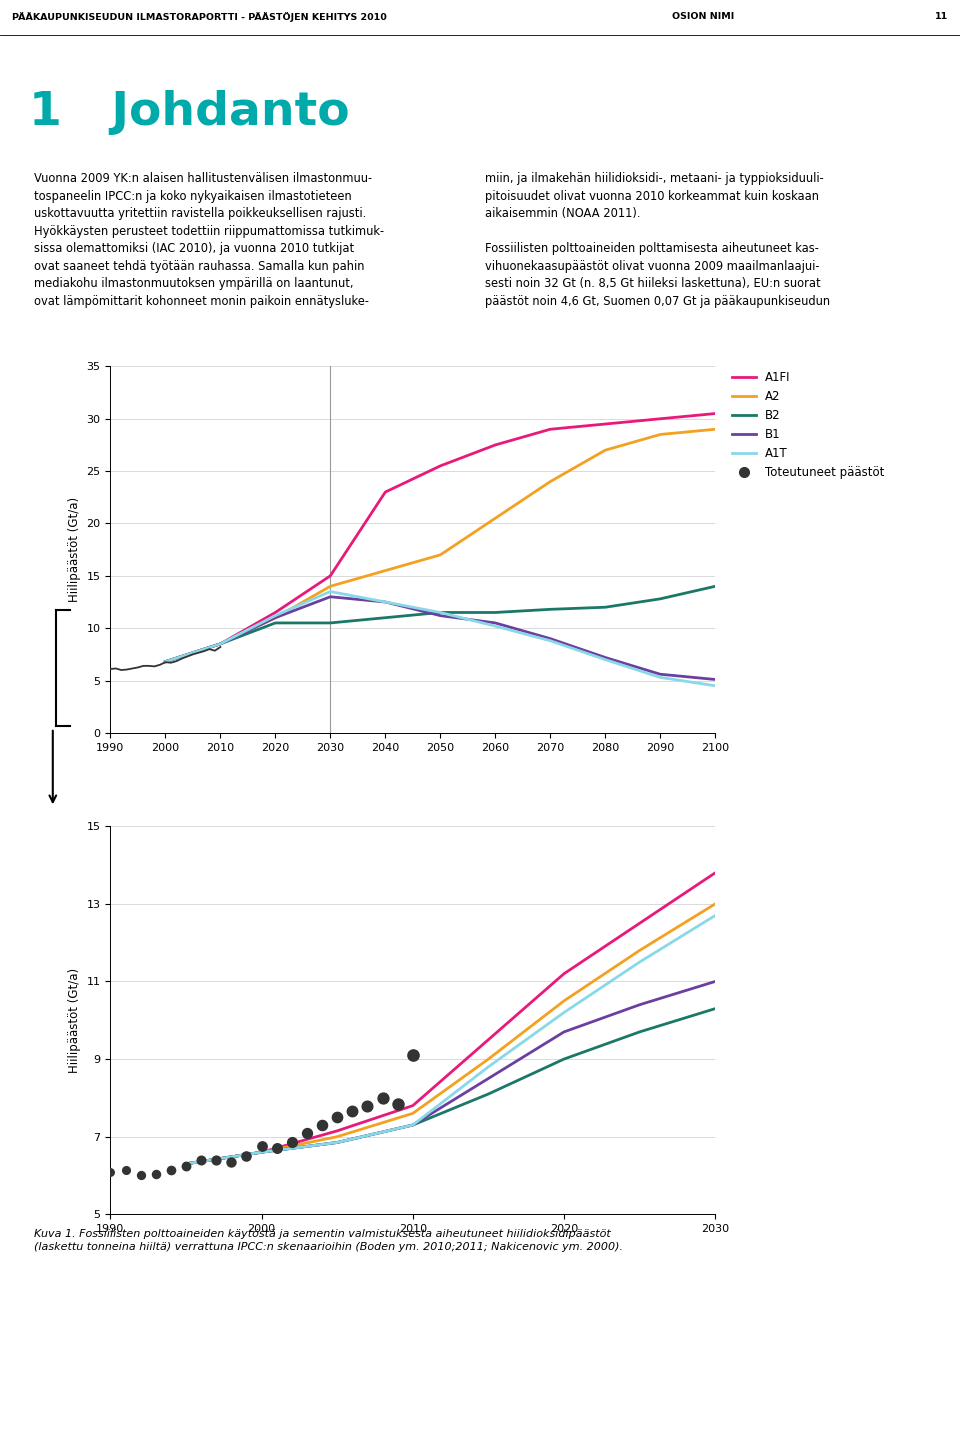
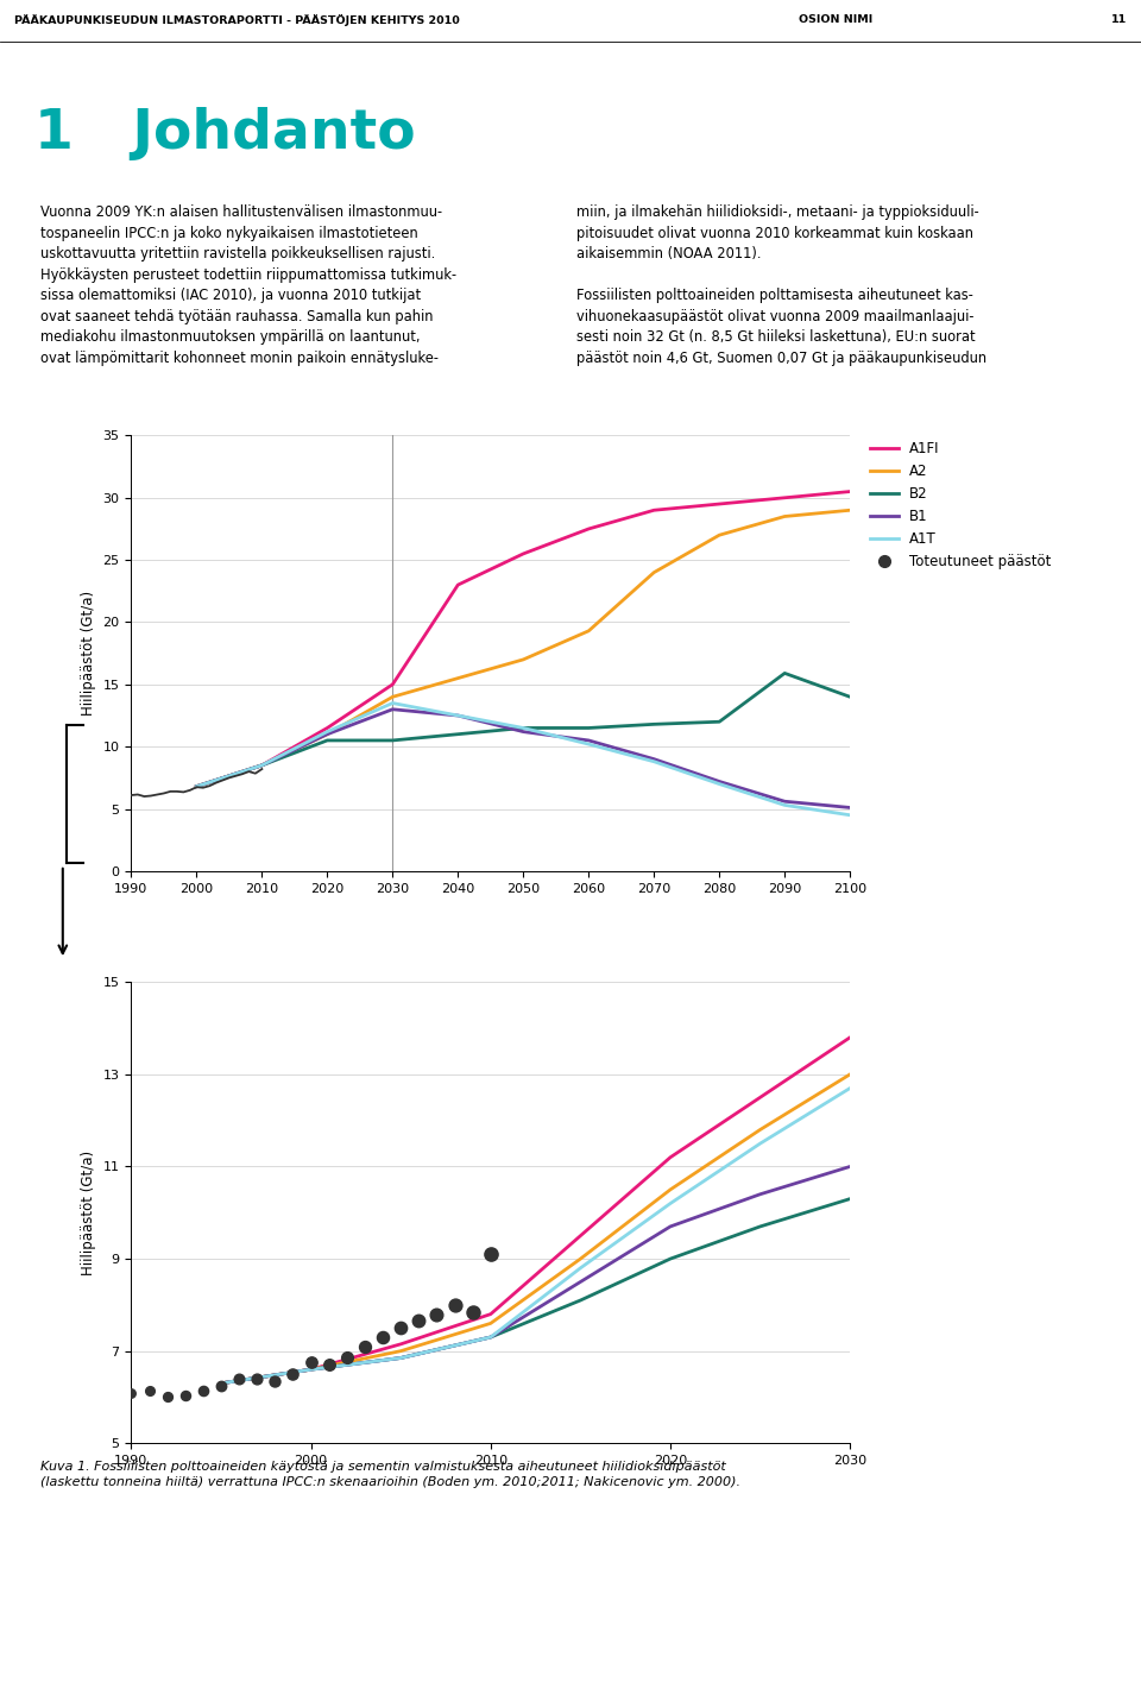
A2/2060: 20.5 -> 19.3
B2/2090: 12.8 -> 15.9
